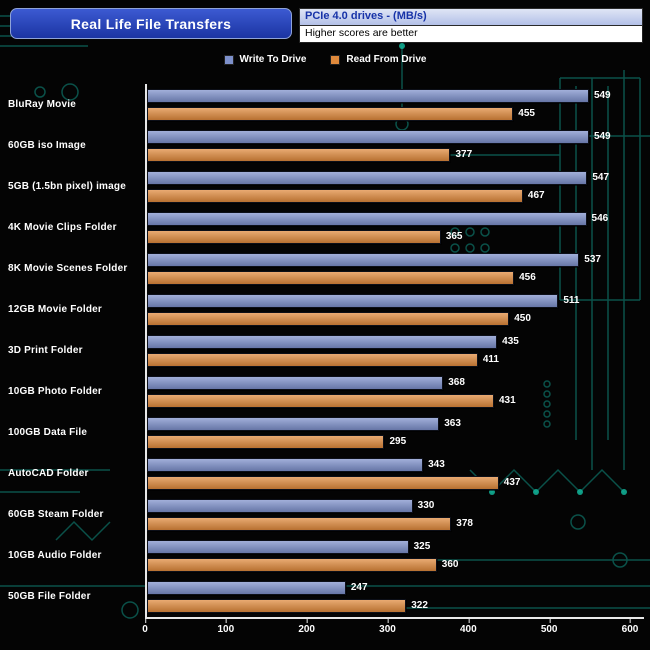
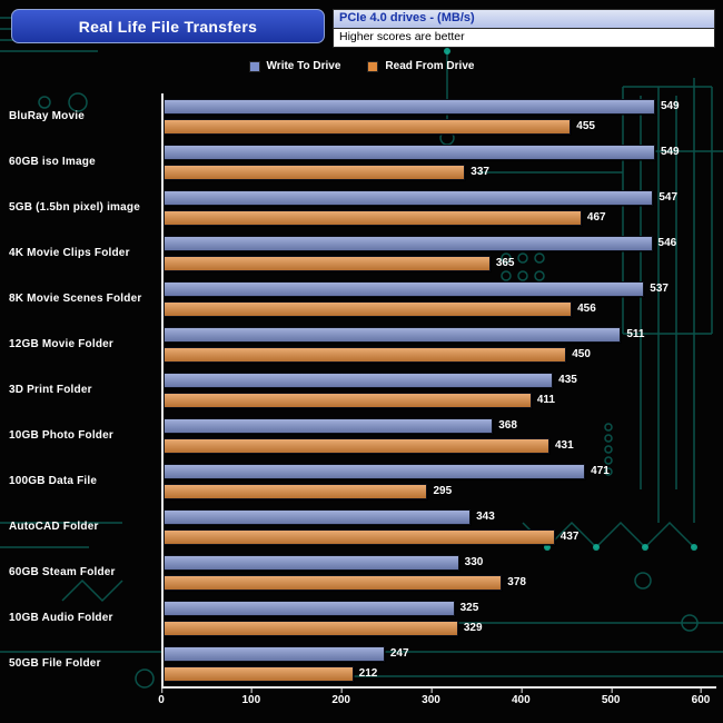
Read From Drive/60GB iso Image: 377 -> 337
Write To Drive/100GB Data File: 363 -> 471
Read From Drive/10GB Audio Folder: 360 -> 329
Read From Drive/50GB File Folder: 322 -> 212
